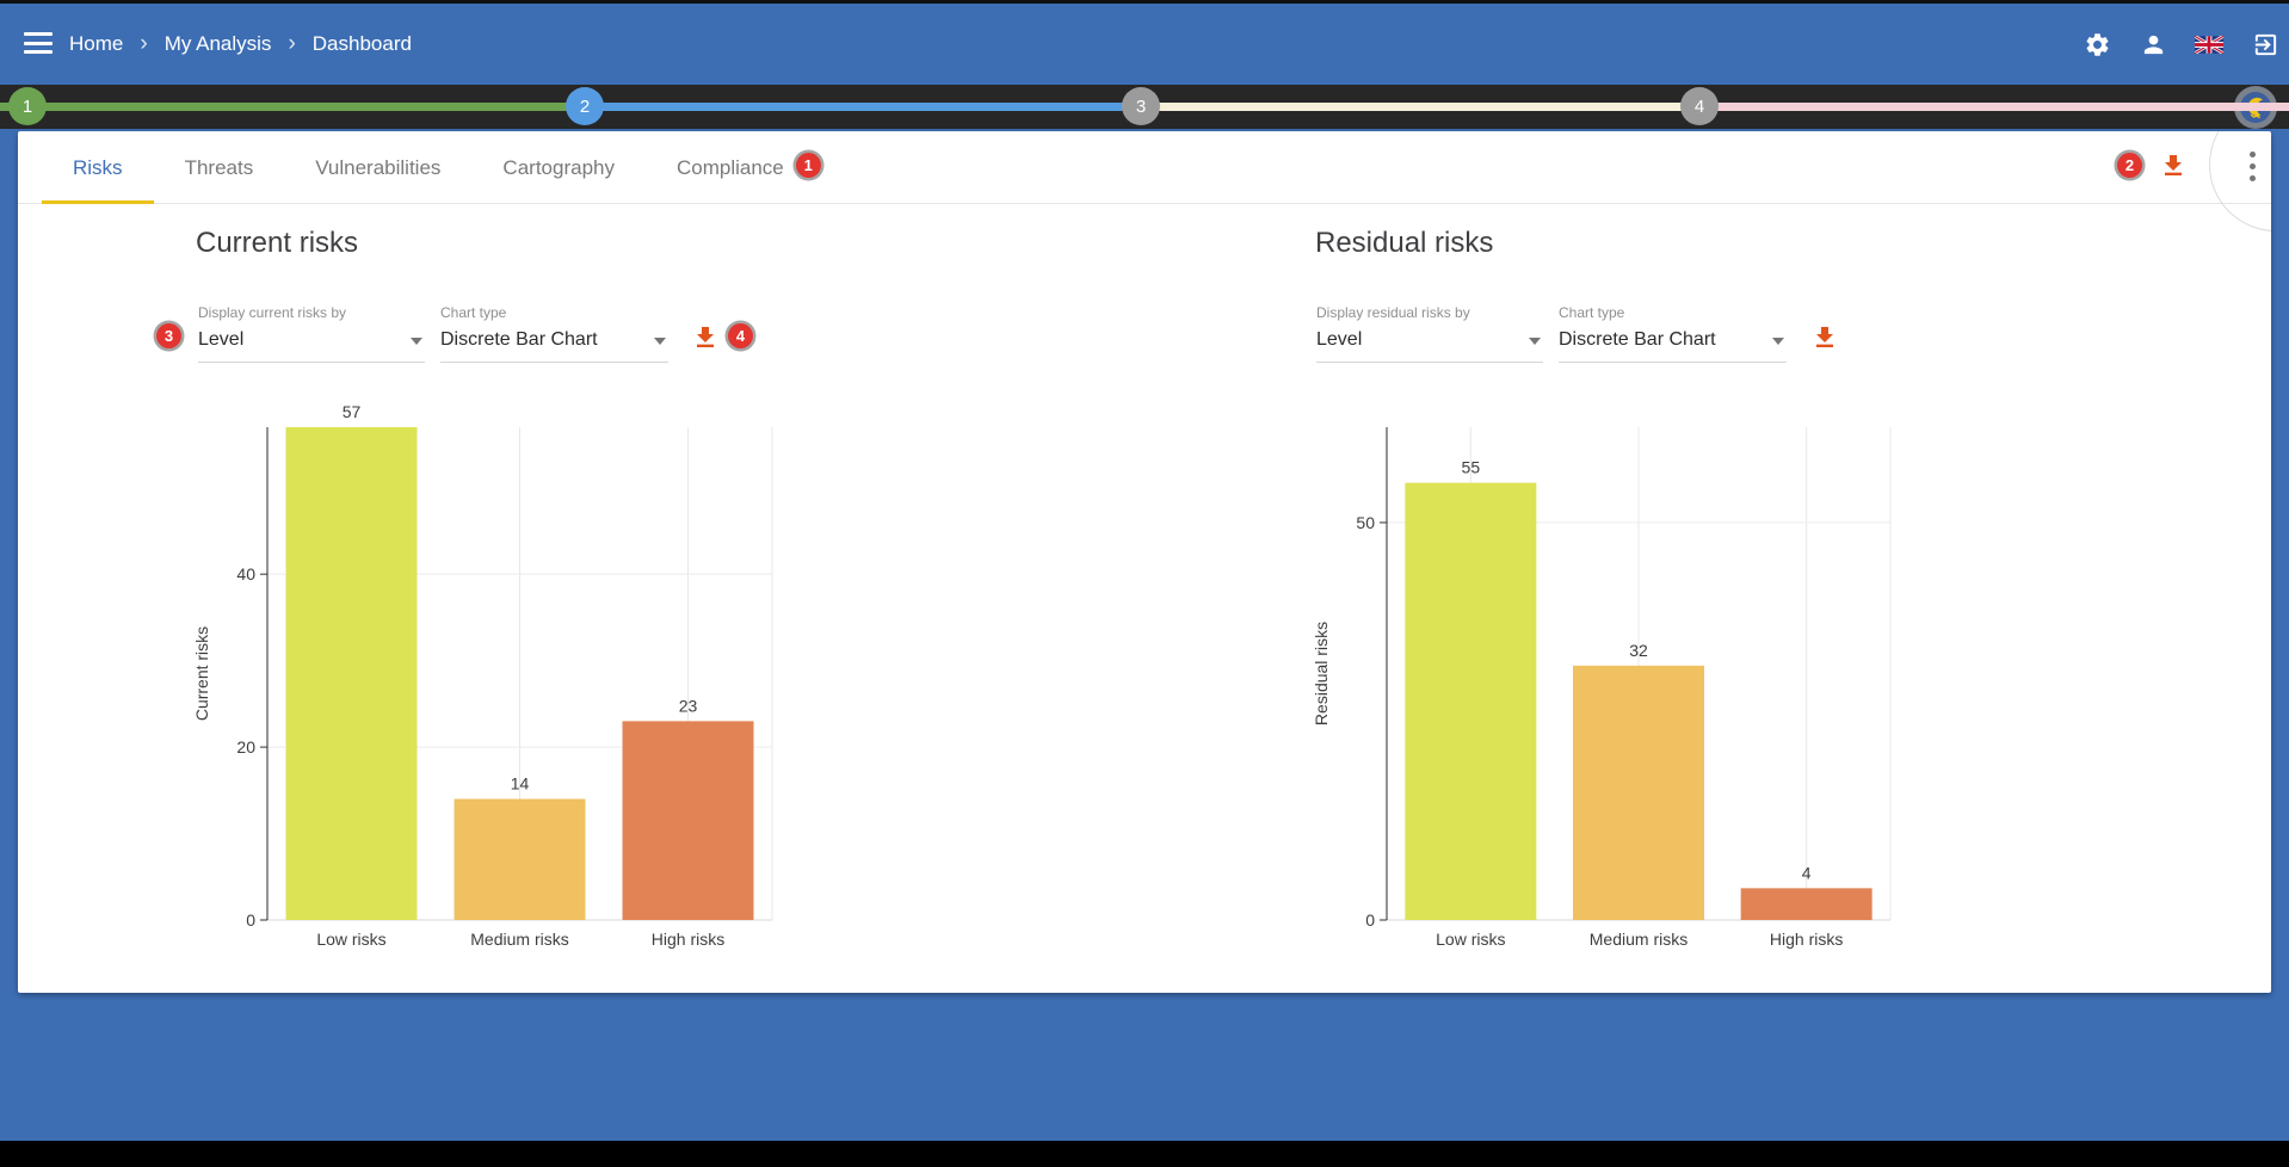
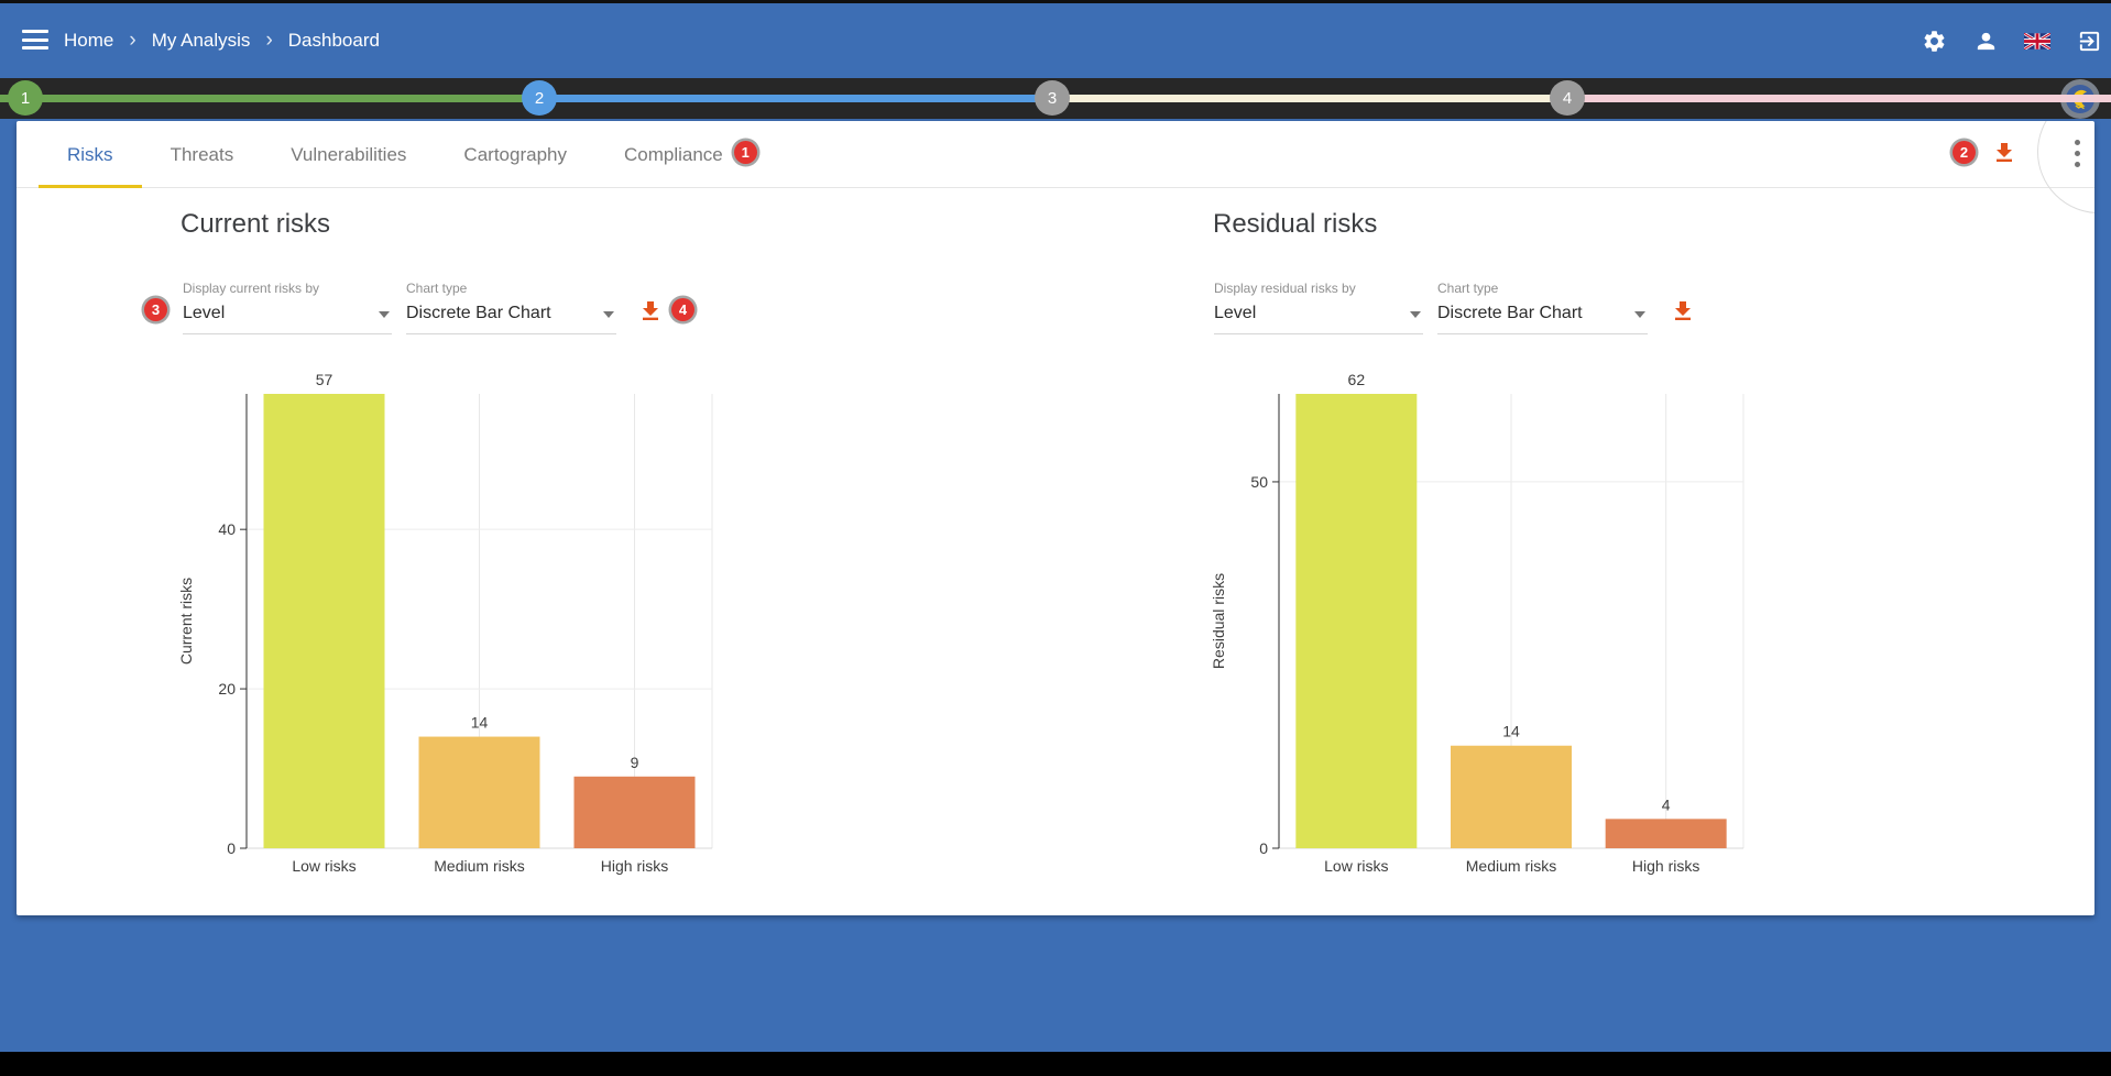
Current risks/High risks: 23 -> 9
Residual risks/Low risks: 55 -> 62
Residual risks/Medium risks: 32 -> 14
